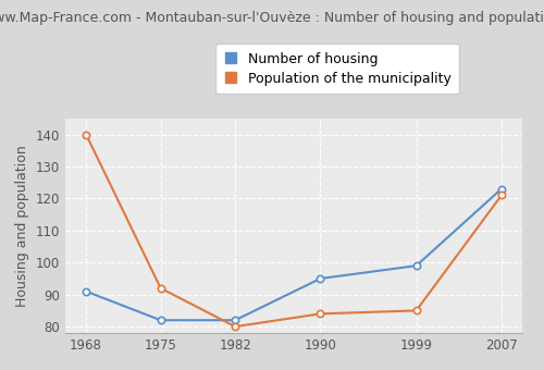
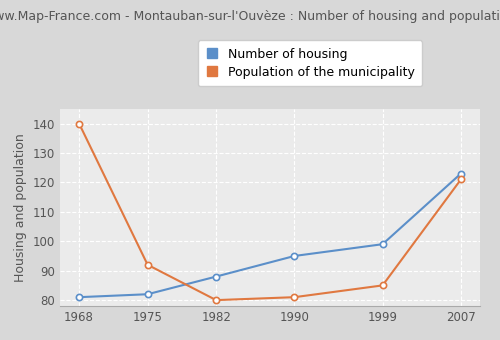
Number of housing/1968: 91 -> 81
Number of housing/1982: 82 -> 88
Population of the municipality/1990: 84 -> 81
